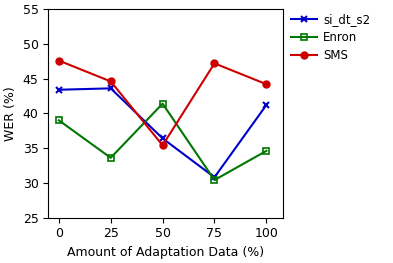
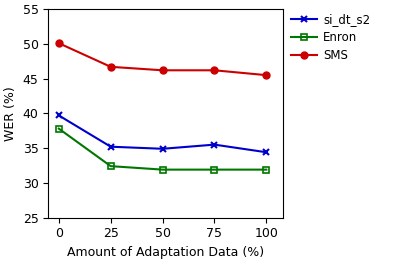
si_dt_s2/0: 43.4 -> 39.7
Enron/0: 39.0 -> 37.8
SMS/0: 47.6 -> 50.1
si_dt_s2/25: 43.6 -> 35.2
Enron/25: 33.6 -> 32.4
SMS/25: 44.6 -> 46.7
si_dt_s2/50: 36.4 -> 34.9
Enron/50: 41.4 -> 31.9
SMS/50: 35.4 -> 46.2
si_dt_s2/75: 30.8 -> 35.5
Enron/75: 30.4 -> 31.9
SMS/75: 47.2 -> 46.2
si_dt_s2/100: 41.2 -> 34.4
Enron/100: 34.6 -> 31.9
SMS/100: 44.2 -> 45.5
